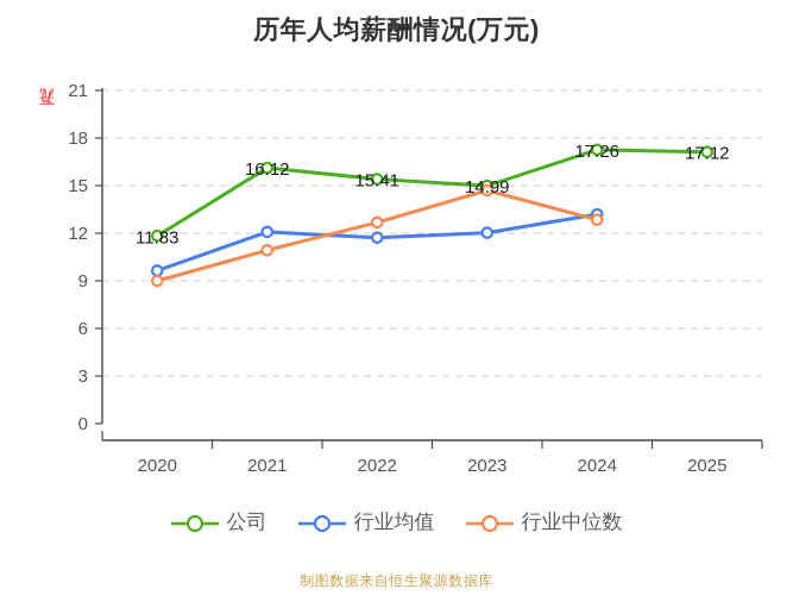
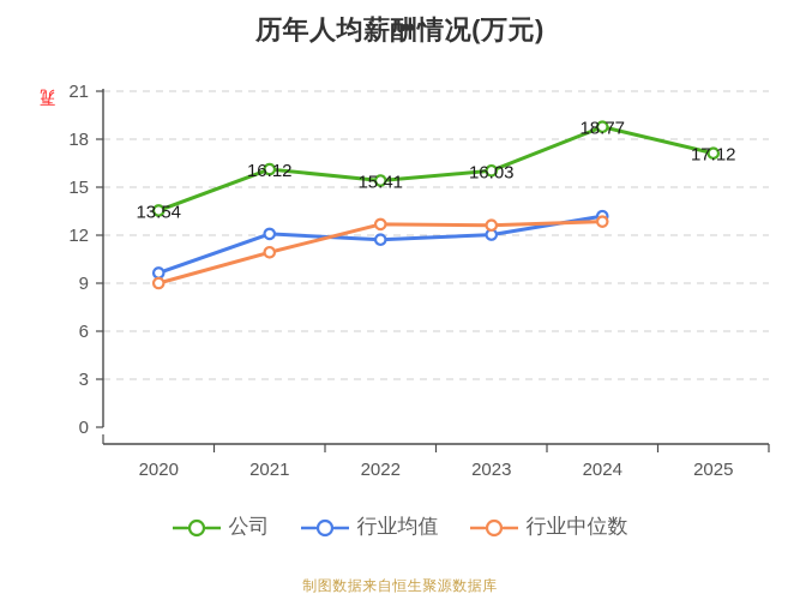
公司/2020: 11.83 -> 13.54
公司/2023: 14.99 -> 16.03
行业中位数/2023: 14.7 -> 12.6
公司/2024: 17.26 -> 18.77
